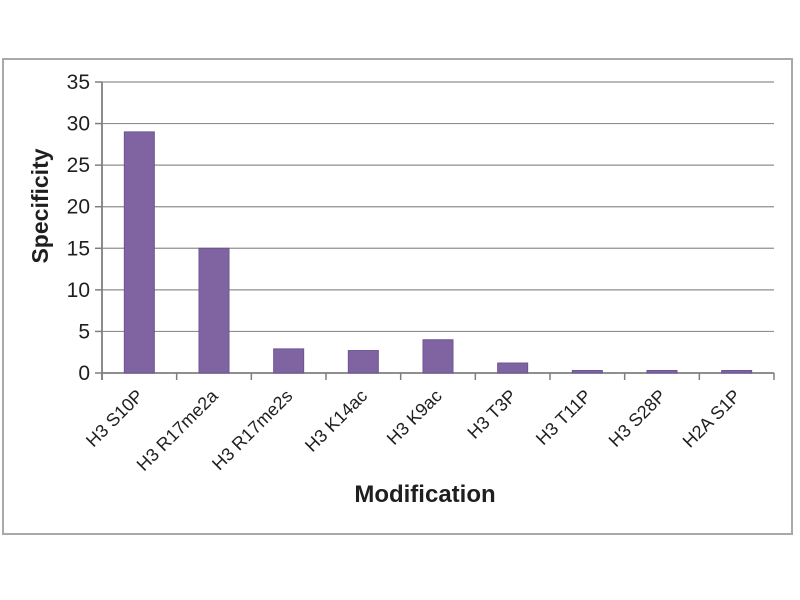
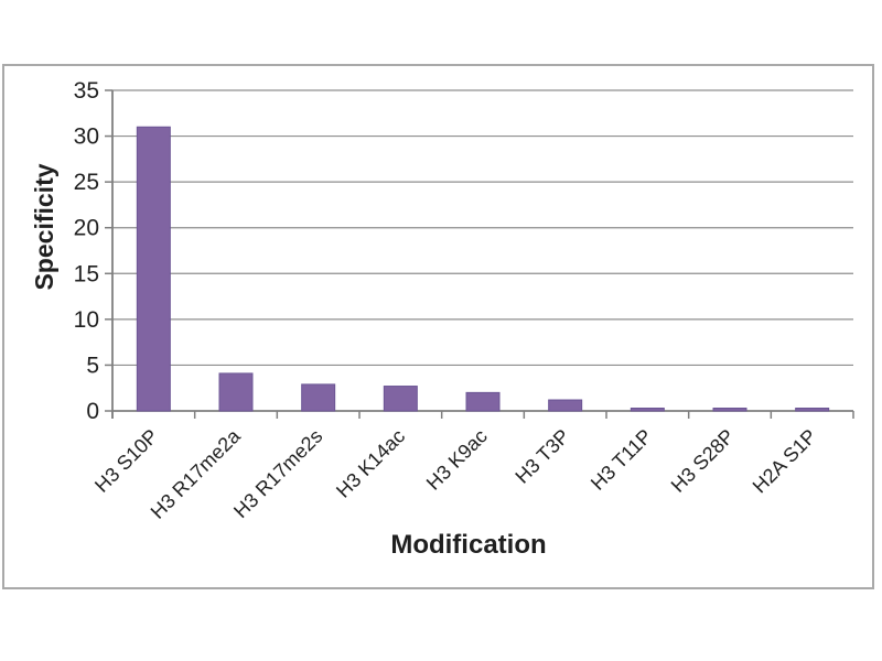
H3 S10P: 29 -> 31
H3 R17me2a: 15 -> 4
H3 K9ac: 4 -> 2
